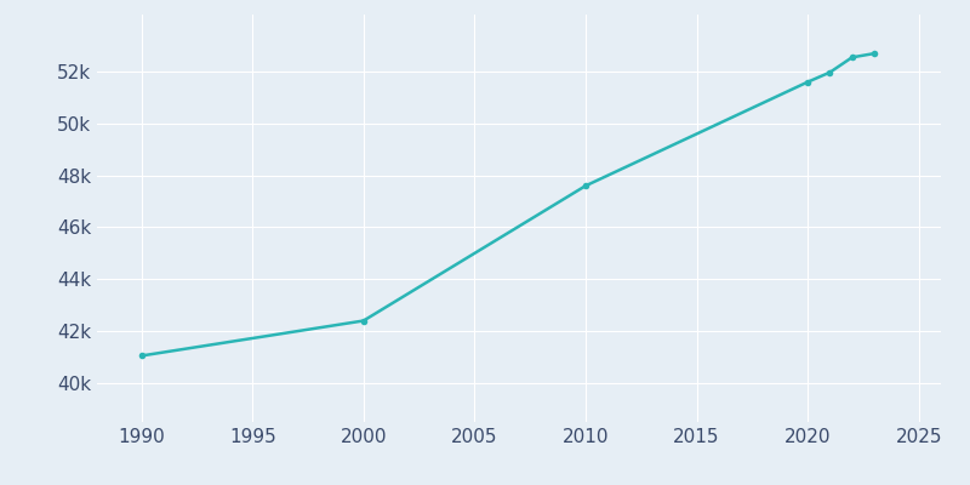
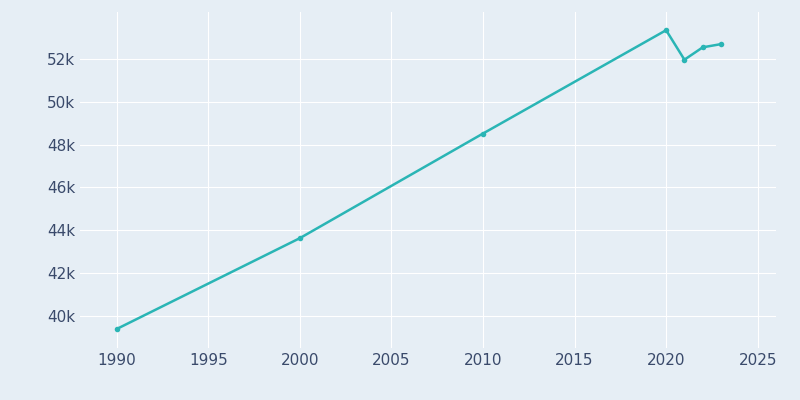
1990: 41.05k -> 39.39k
2000: 42.40k -> 43.63k
2010: 47.60k -> 48.52k
2020: 51.60k -> 53.35k
